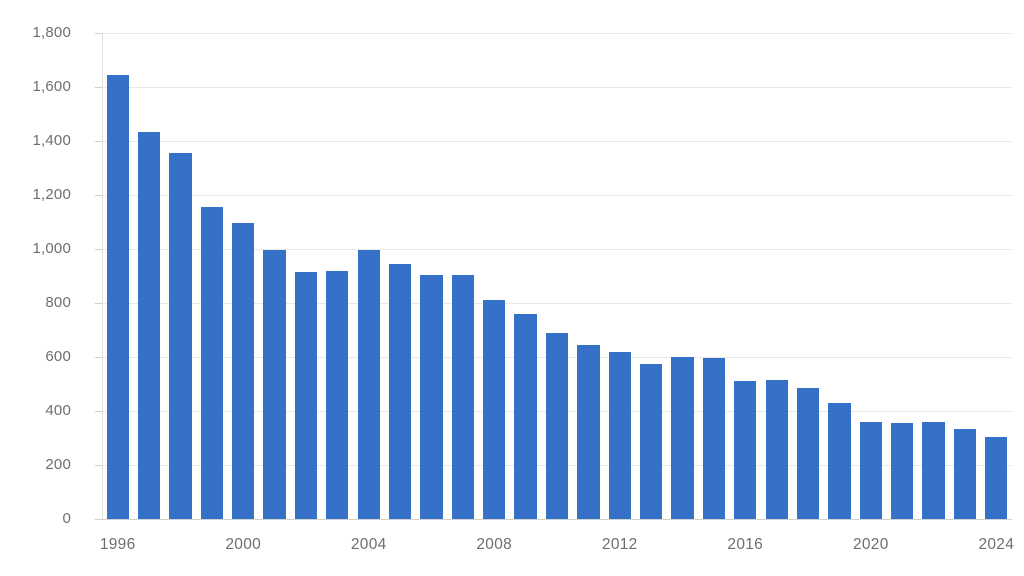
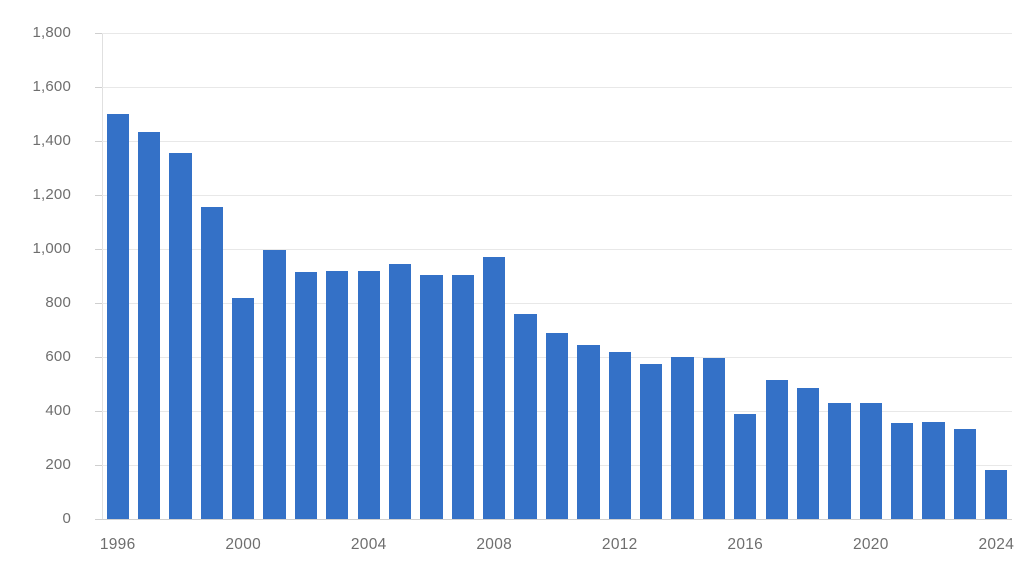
1996: 1640 -> 1500
2000: 1100 -> 820
2004: 1000 -> 920
2008: 810 -> 970
2016: 510 -> 390
2020: 360 -> 430
2024: 300 -> 180
